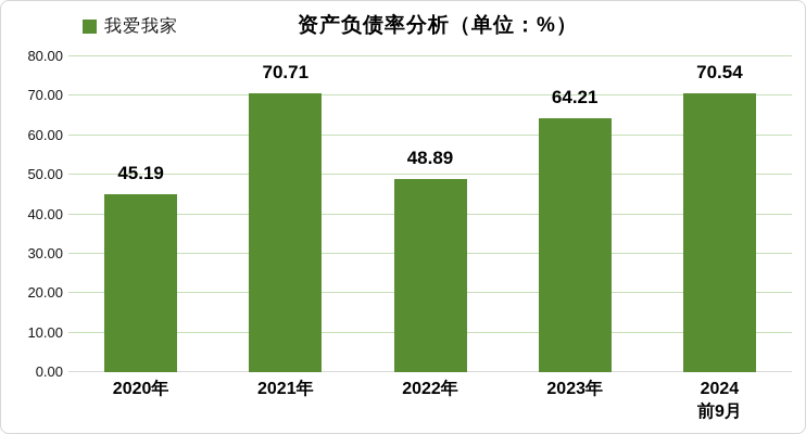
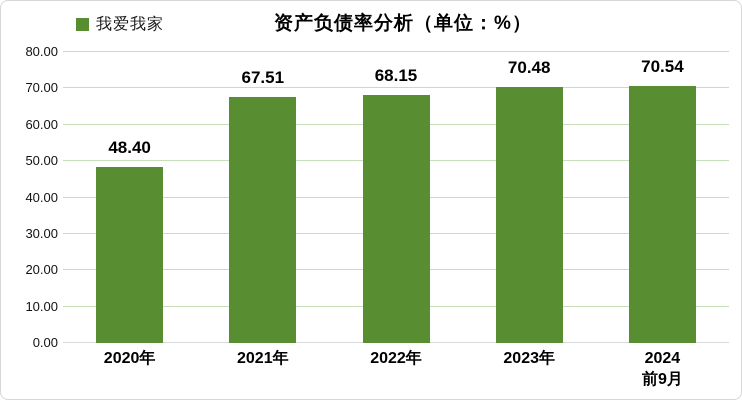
2020年: 45.19 -> 48.40
2021年: 70.71 -> 67.51
2022年: 48.89 -> 68.15
2023年: 64.21 -> 70.48
